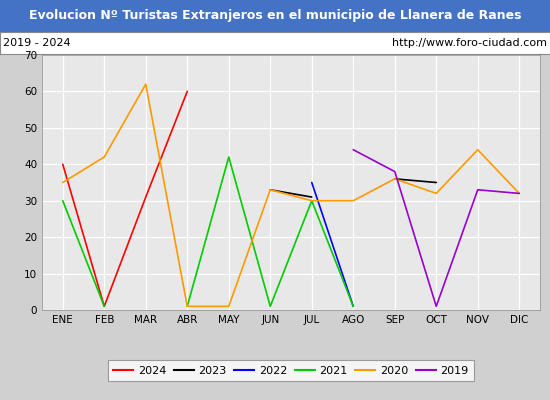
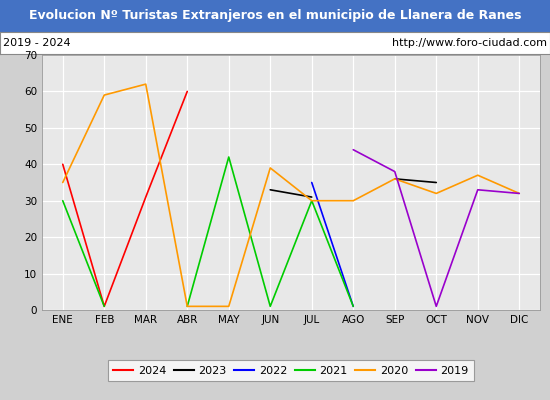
2020/FEB: 42 -> 59
2020/JUN: 33 -> 39
2020/NOV: 44 -> 37
